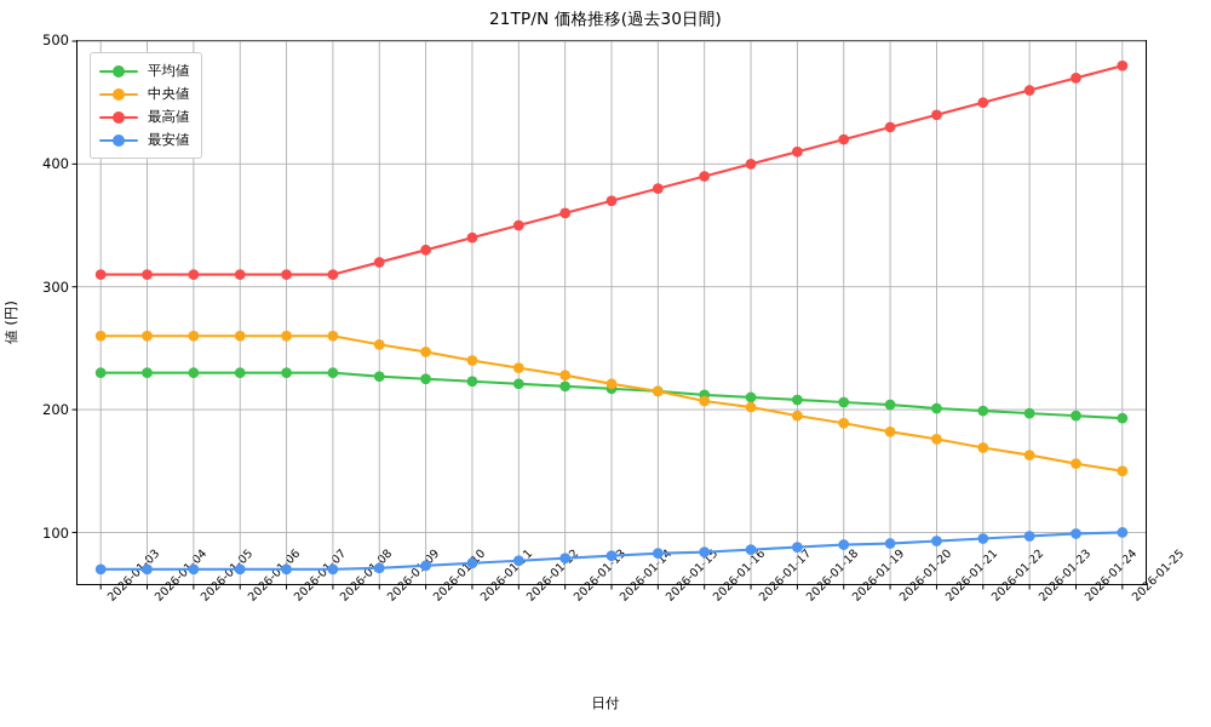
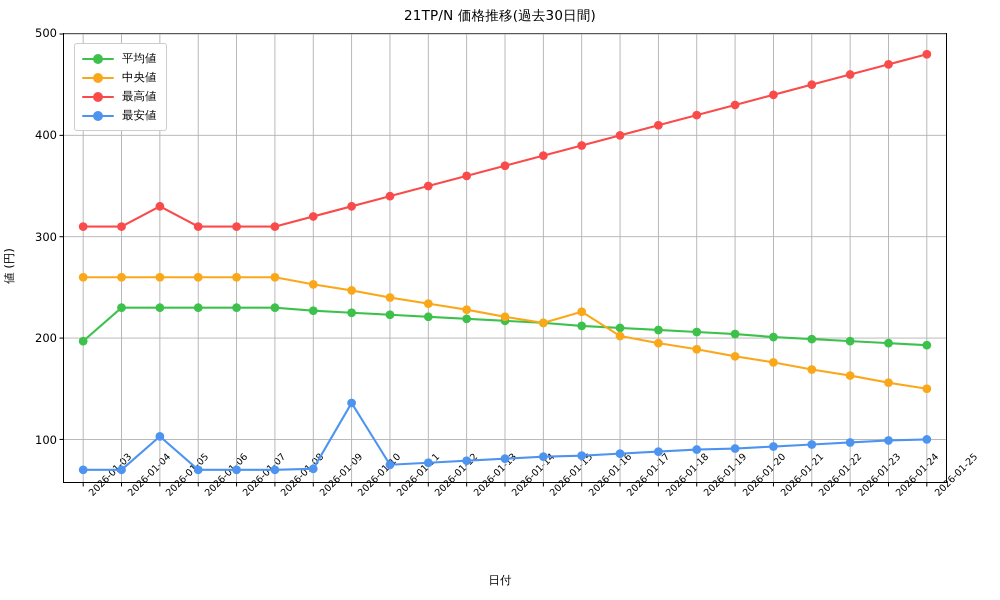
平均値/2026-01-03: 230 -> 197
最高値/2026-01-05: 310 -> 330
最安値/2026-01-05: 70 -> 103
最安値/2026-01-10: 73 -> 136
中央値/2026-01-16: 207 -> 226
